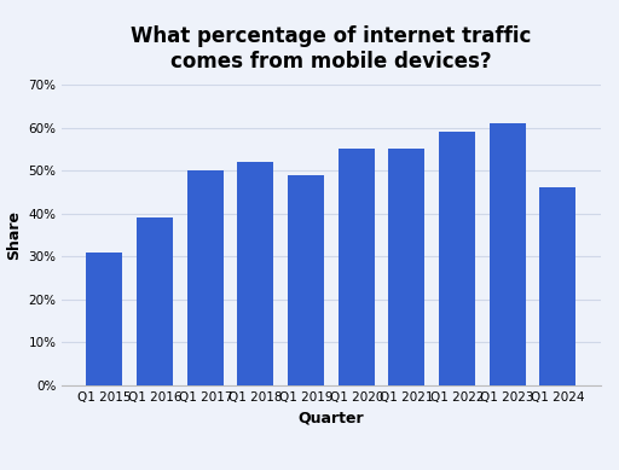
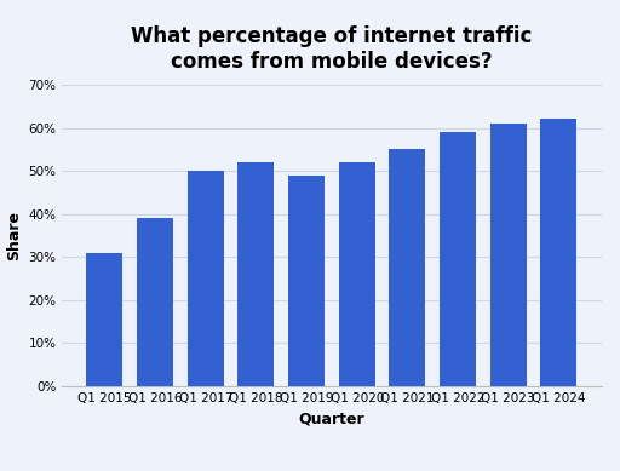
Q1 2020: 55% -> 52%
Q1 2024: 46% -> 62%
